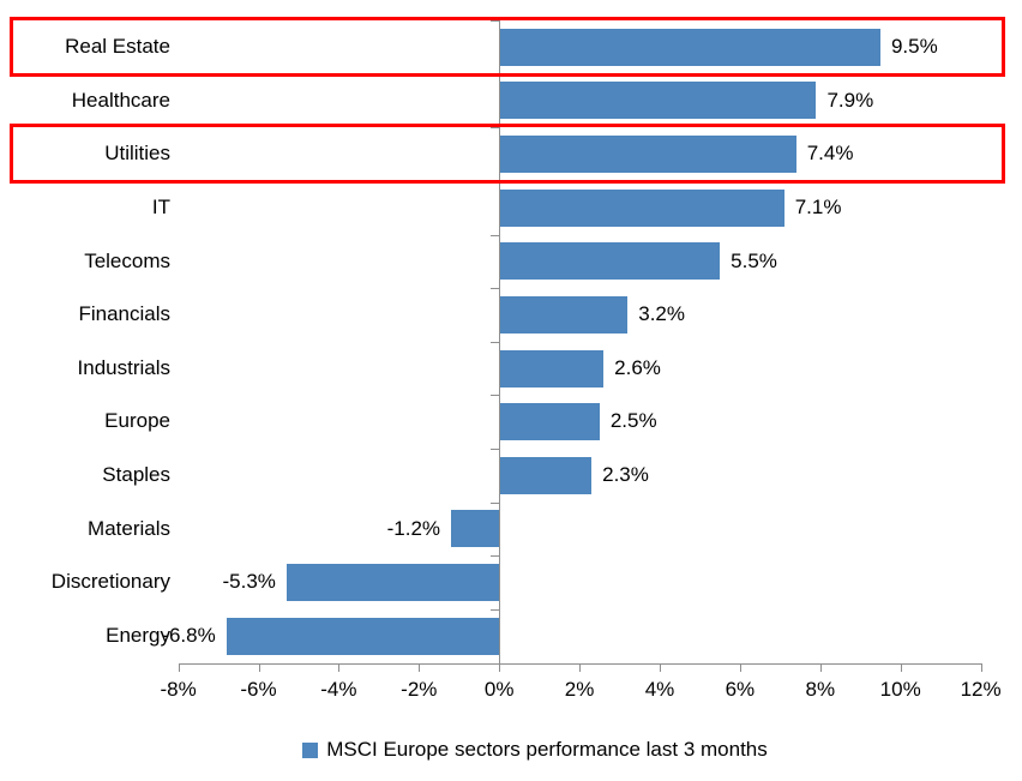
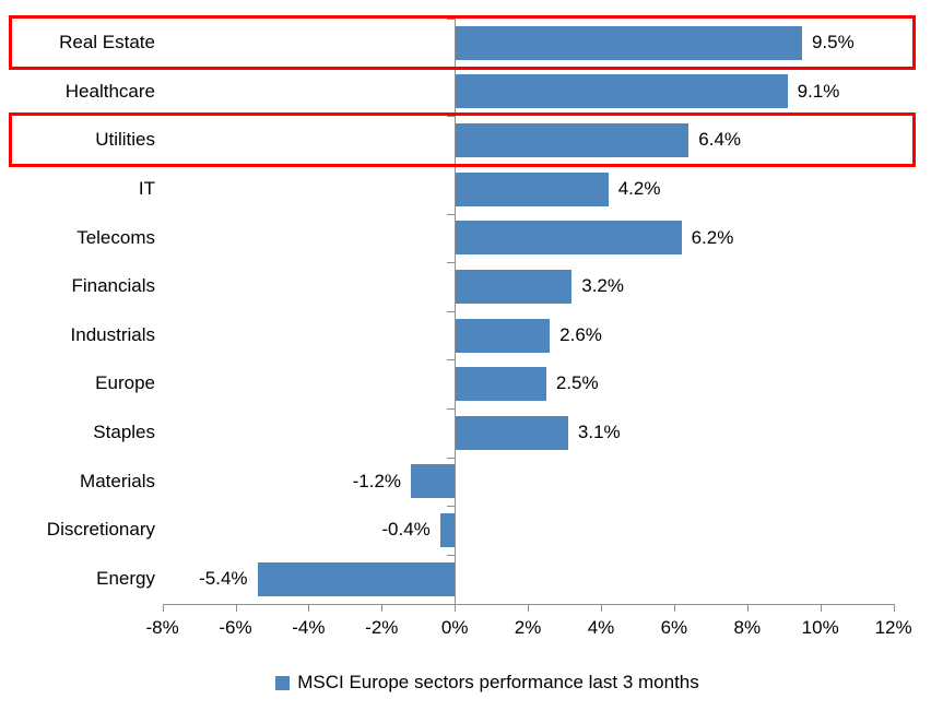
Healthcare: 7.9% -> 9.1%
Utilities: 7.4% -> 6.4%
IT: 7.1% -> 4.2%
Telecoms: 5.5% -> 6.2%
Staples: 2.3% -> 3.1%
Discretionary: -5.3% -> -0.4%
Energy: -6.8% -> -5.4%
